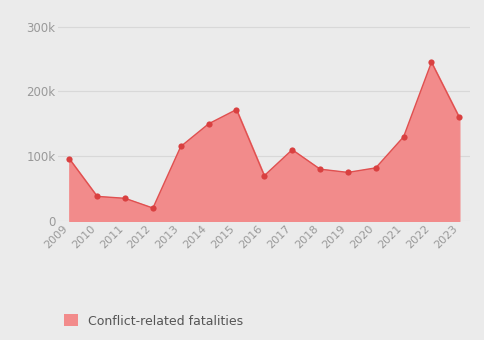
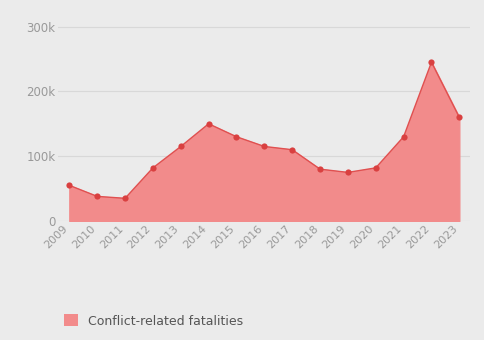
2009: 96k -> 55k
2012: 20k -> 82k
2015: 172k -> 130k
2016: 70k -> 115k
